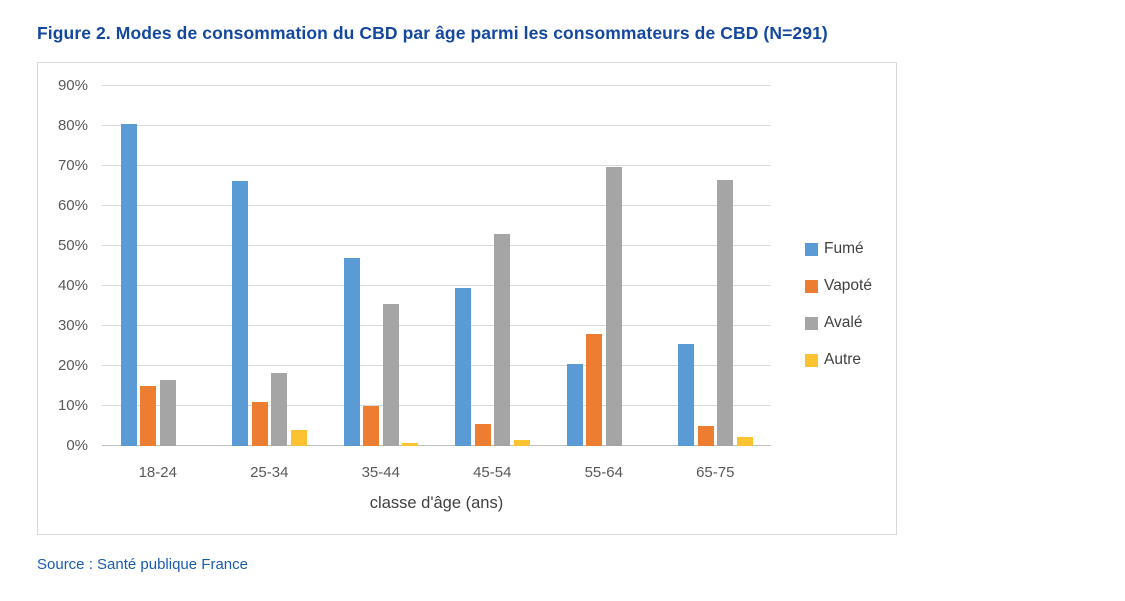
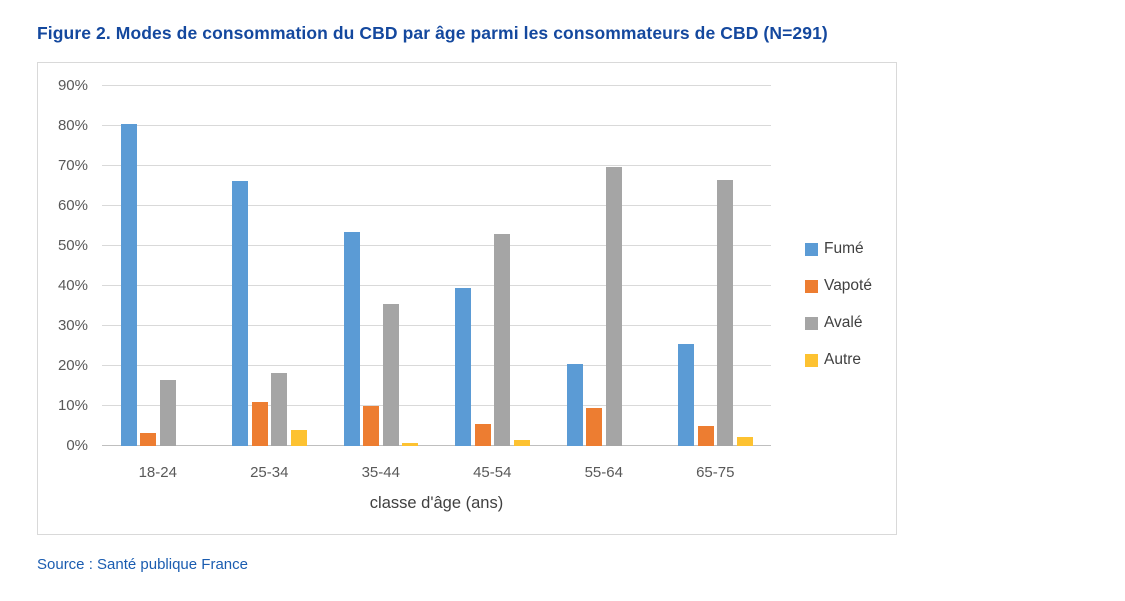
Vapoté/18-24: 15% -> 3%
Fumé/35-44: 47% -> 54%
Vapoté/55-64: 28% -> 10%
